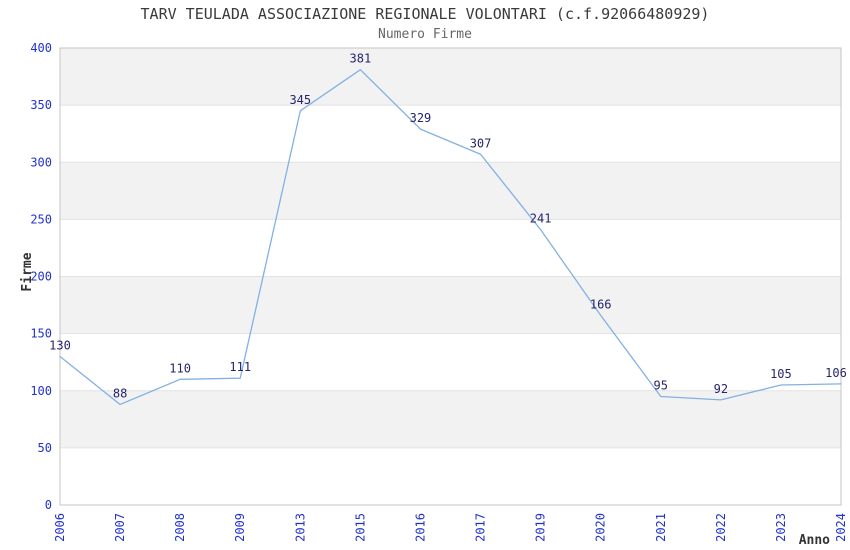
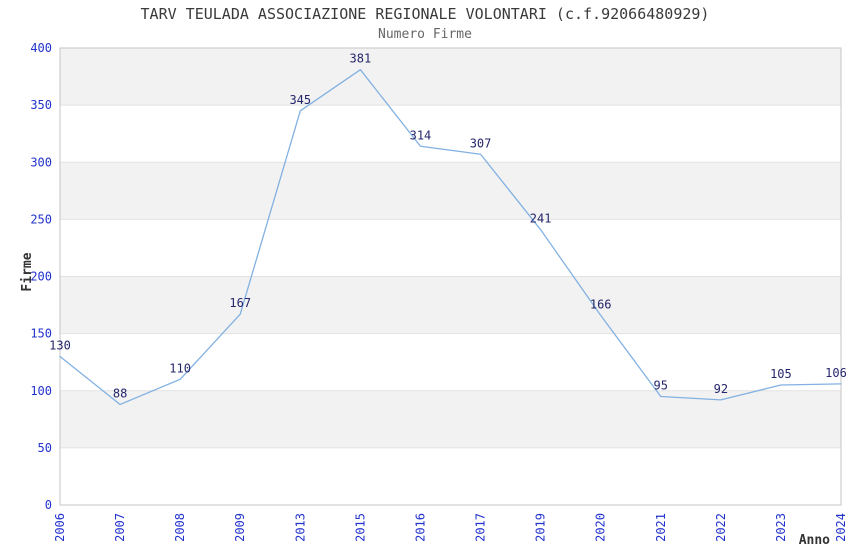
2009: 111 -> 167
2016: 329 -> 314
